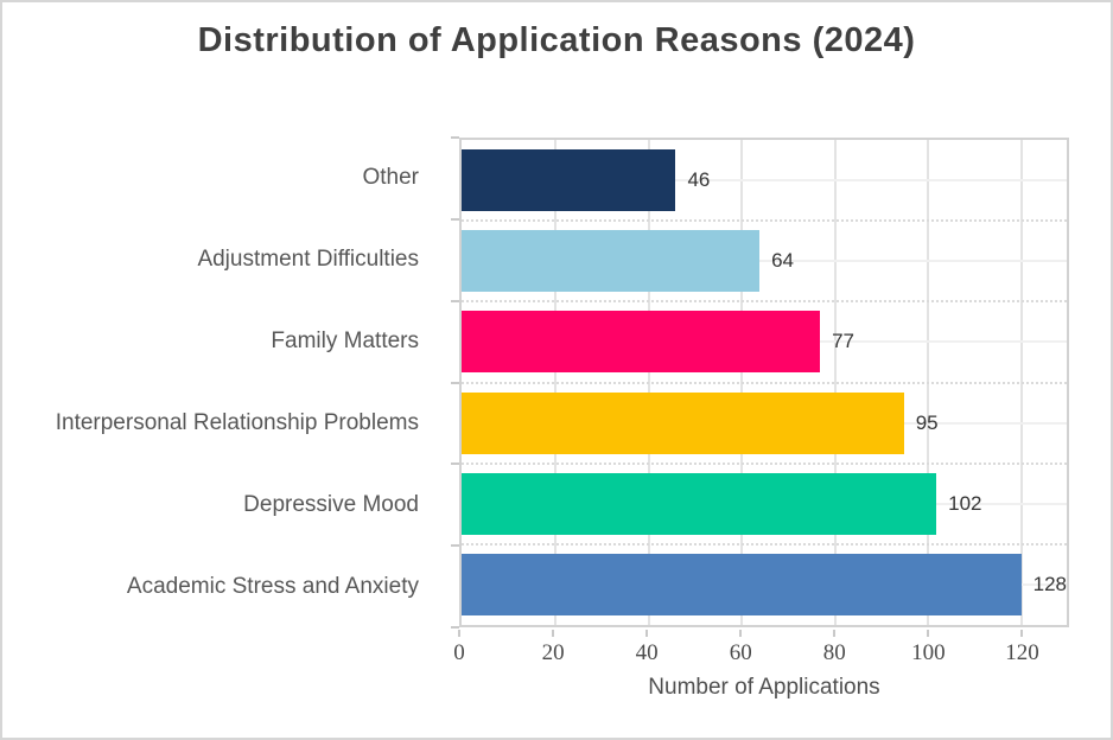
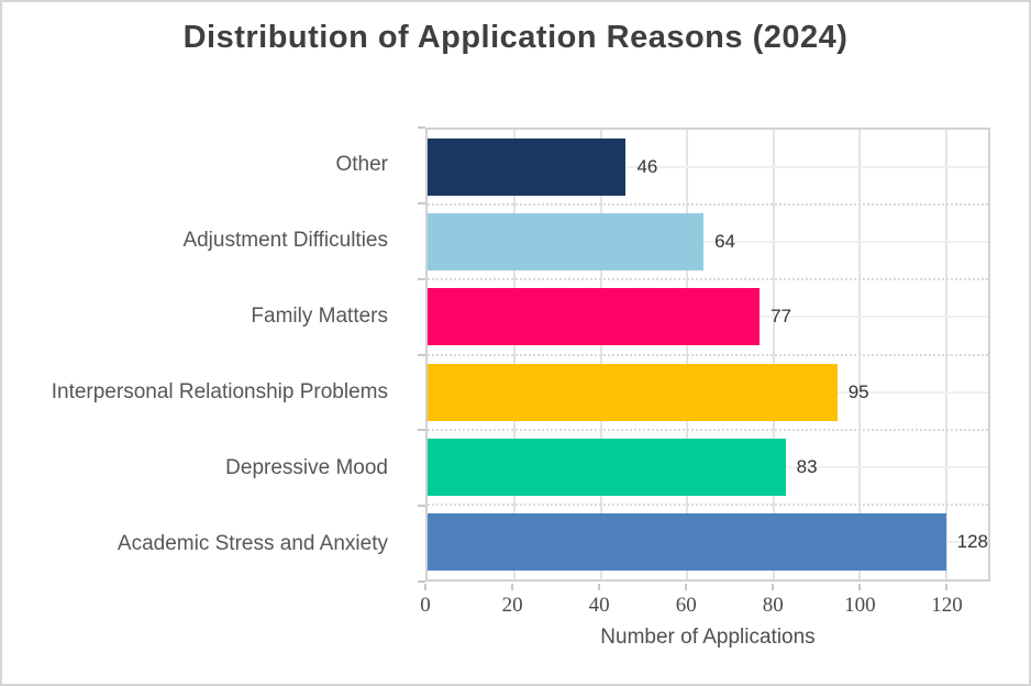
Depressive Mood: 102 -> 83
